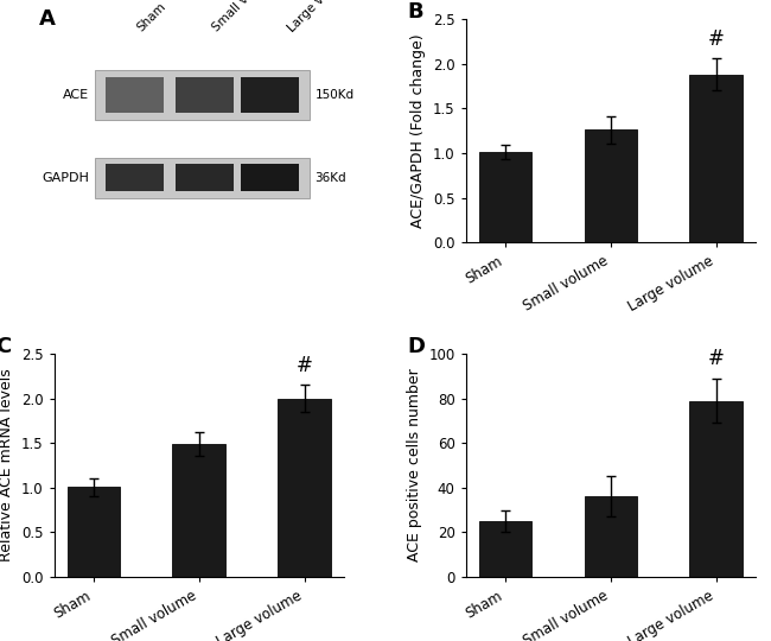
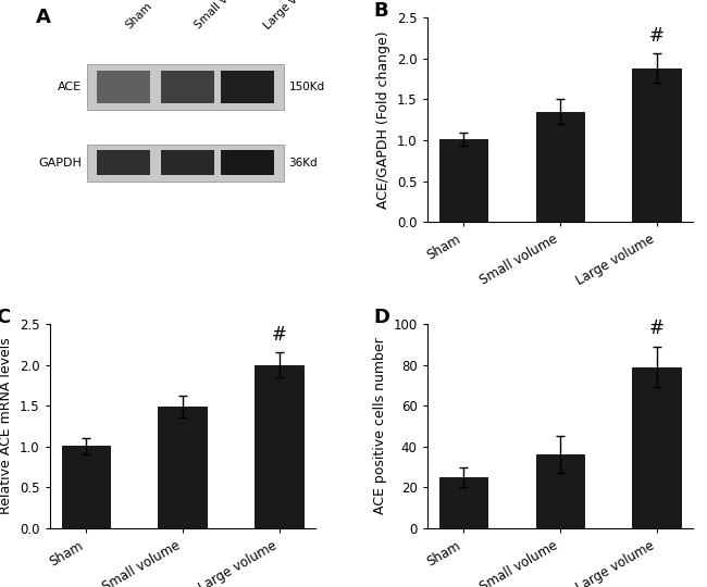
Small volume: 1.26 -> 1.35
